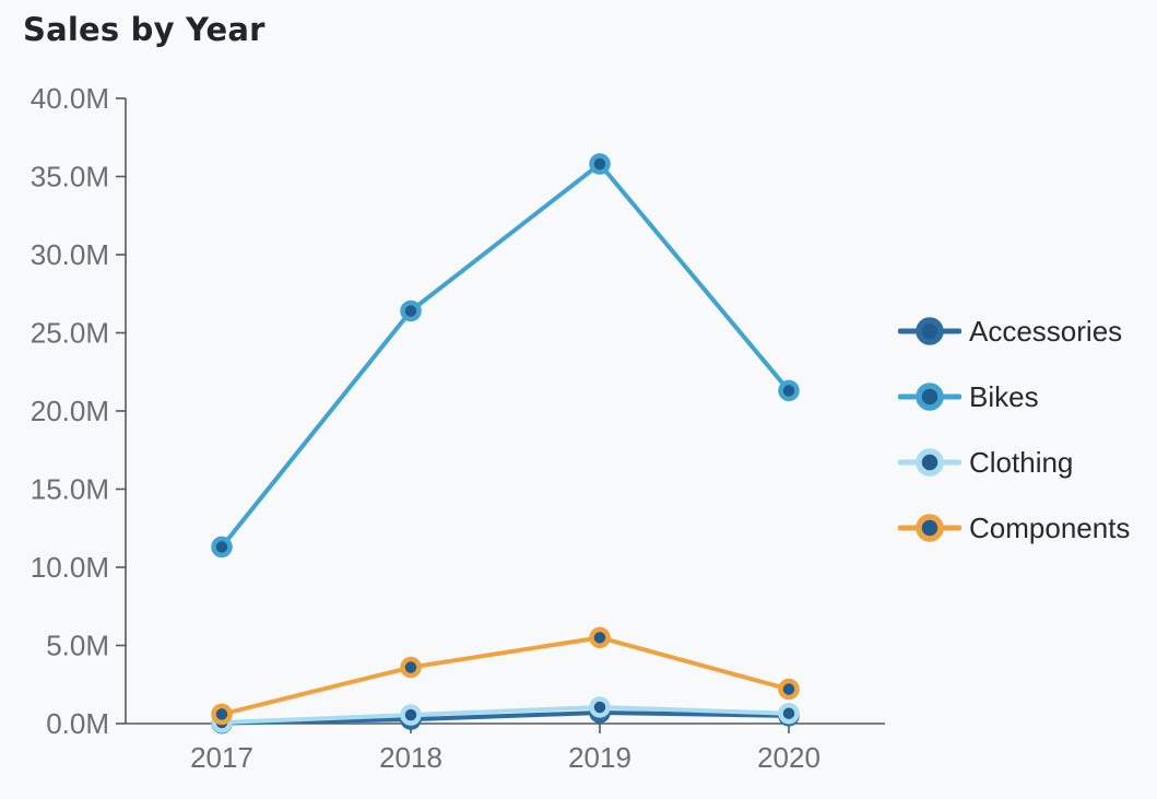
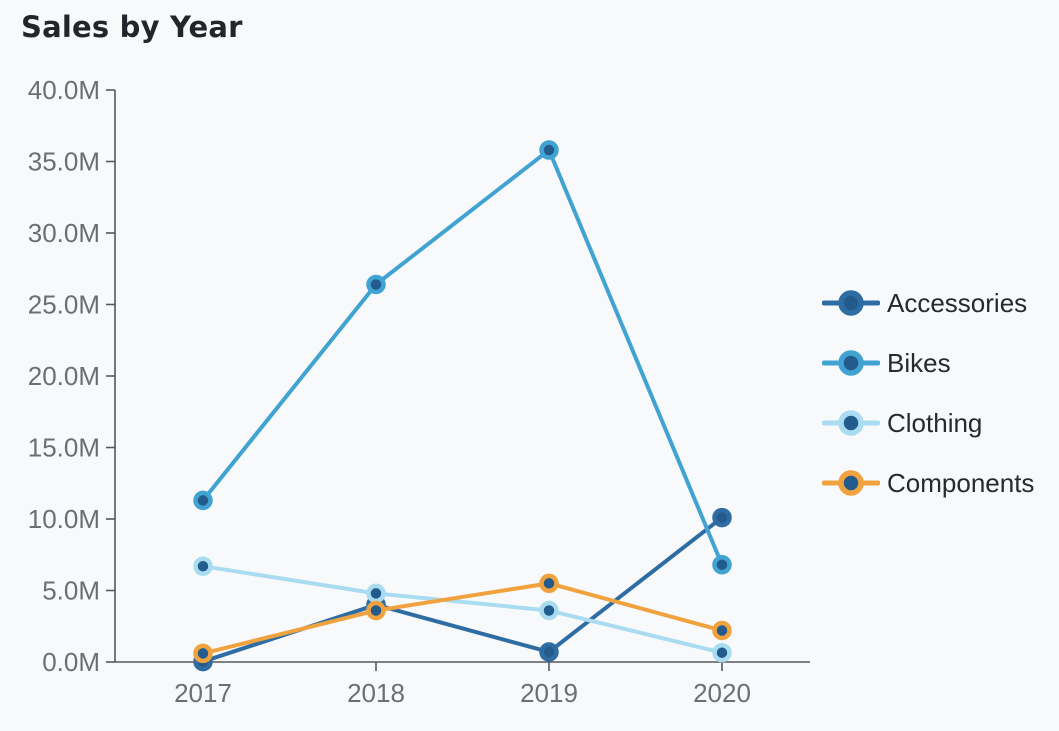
Clothing/2017: 0.1M -> 6.7M
Accessories/2018: 0.3M -> 4.0M
Clothing/2018: 0.6M -> 4.8M
Clothing/2019: 1.1M -> 3.6M
Accessories/2020: 0.5M -> 10.1M
Bikes/2020: 21.3M -> 6.8M
